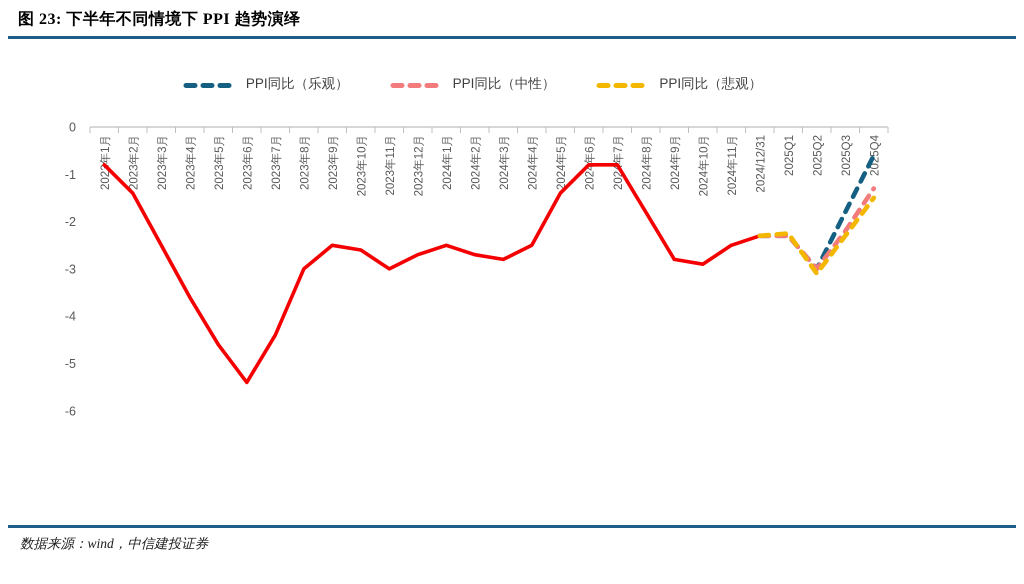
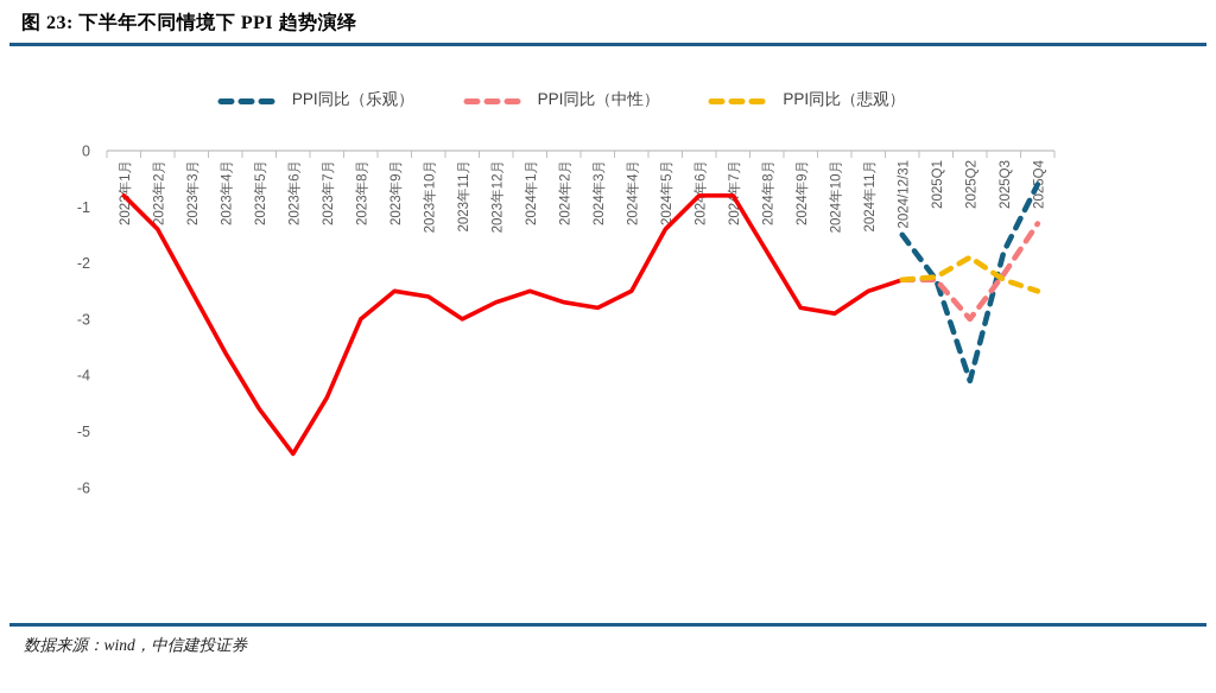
PPI同比（乐观）/2024/12/31: -2.3 -> -1.5
PPI同比（乐观）/2025Q2: -3.0 -> -4.1
PPI同比（悲观）/2025Q2: -3.1 -> -1.9
PPI同比（悲观）/2025Q4: -1.5 -> -2.5
